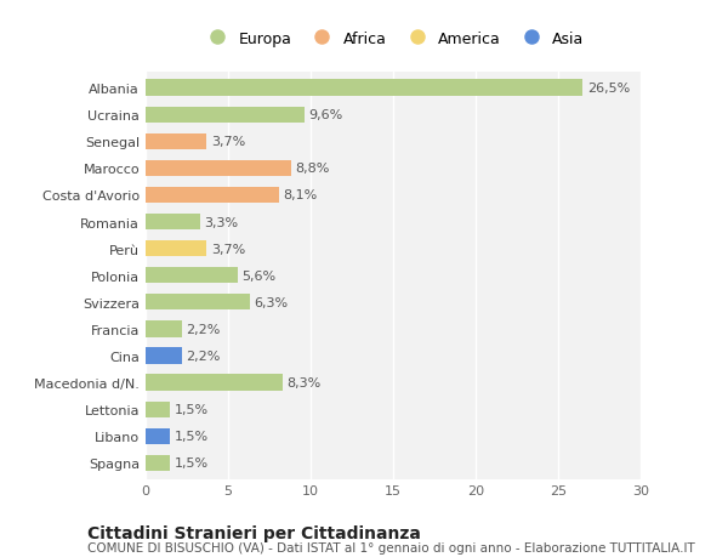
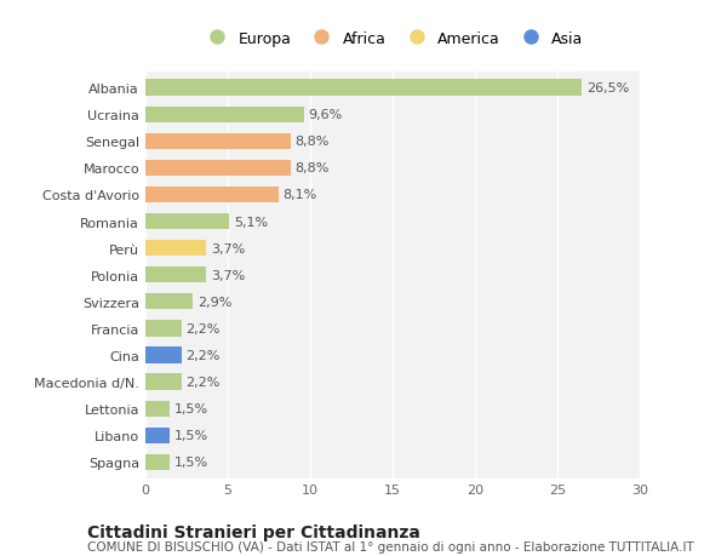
Senegal: 3,7% -> 8,8%
Romania: 3,3% -> 5,1%
Polonia: 5,6% -> 3,7%
Svizzera: 6,3% -> 2,9%
Macedonia d/N.: 8,3% -> 2,2%
